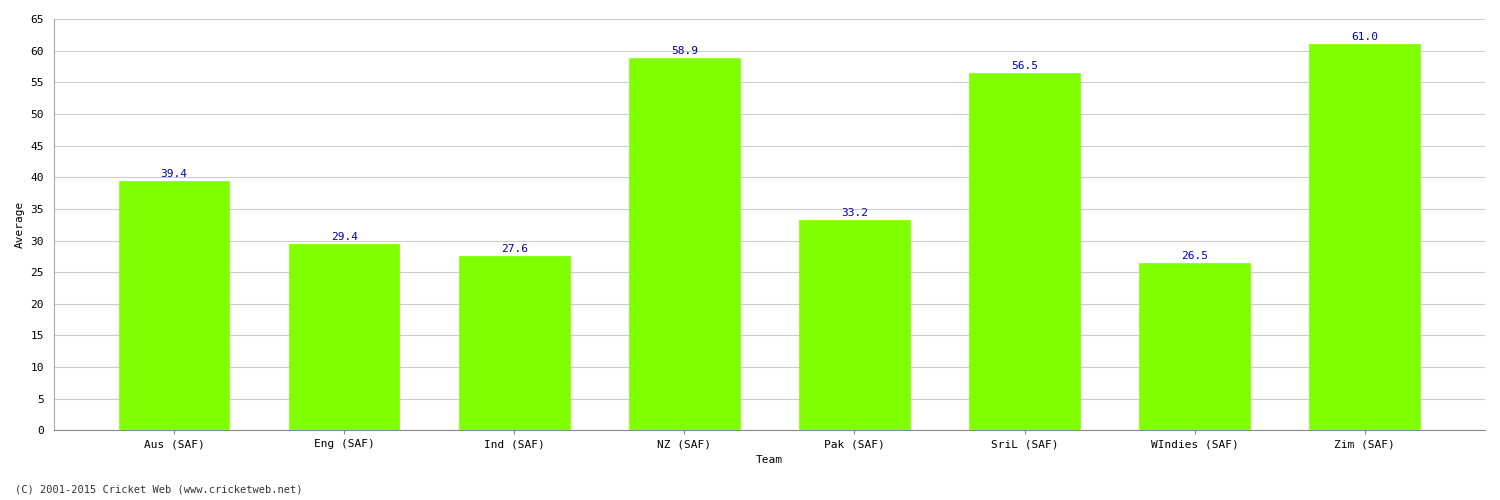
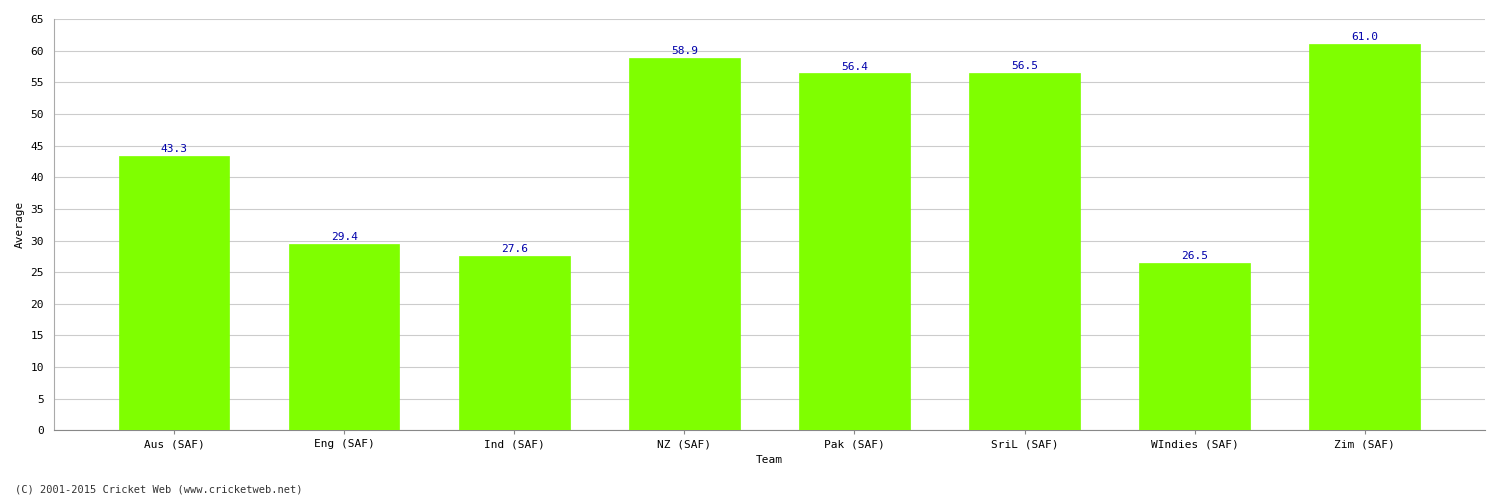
Aus (SAF): 39.4 -> 43.3
Pak (SAF): 33.2 -> 56.4
